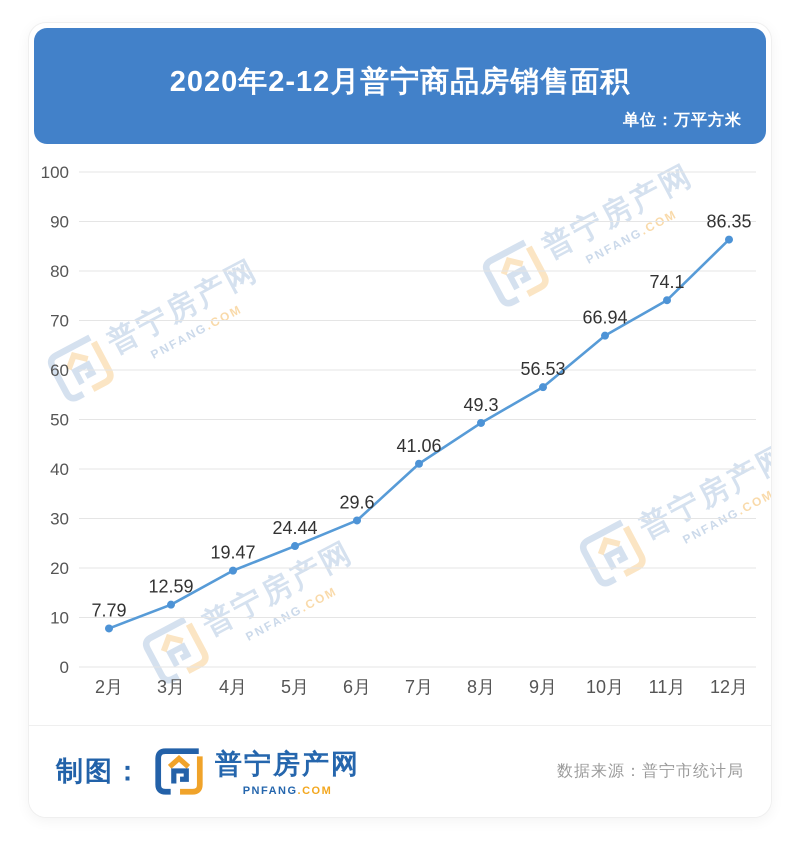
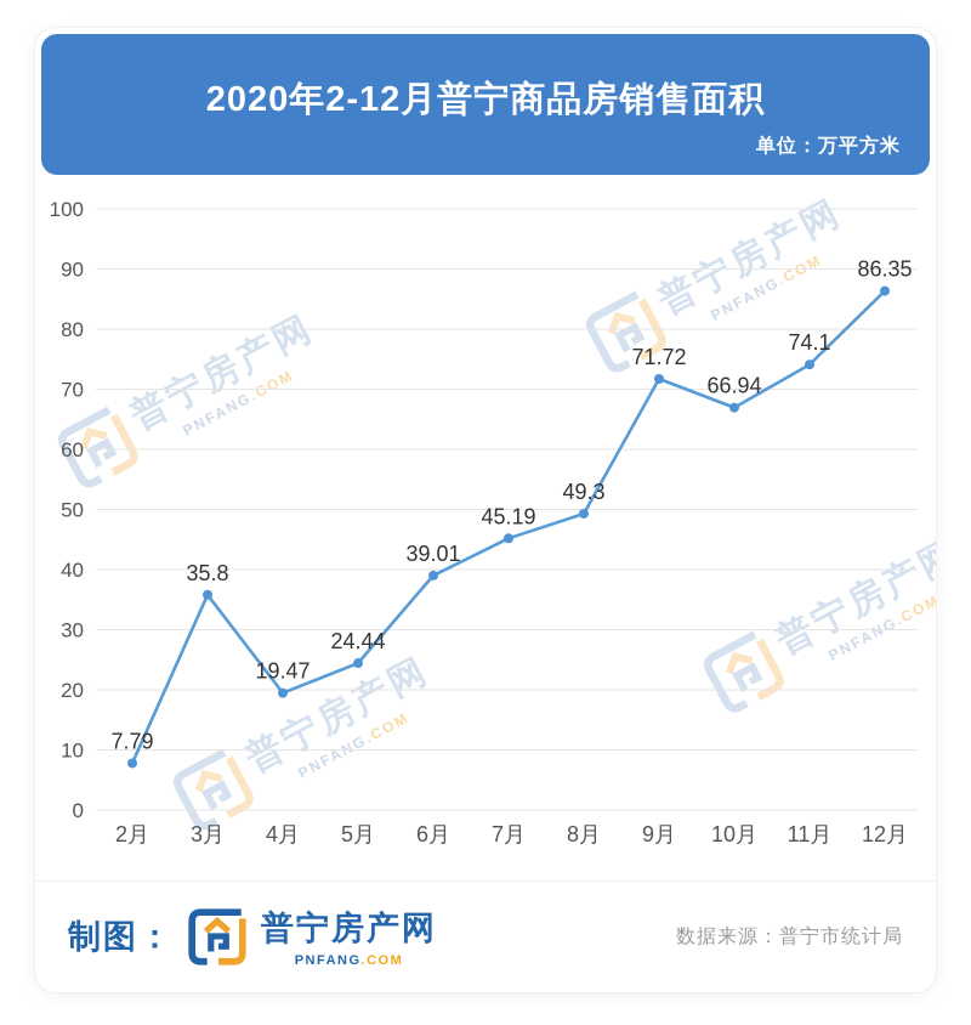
3月: 12.59 -> 35.8
6月: 29.6 -> 39.01
7月: 41.06 -> 45.19
9月: 56.53 -> 71.72
